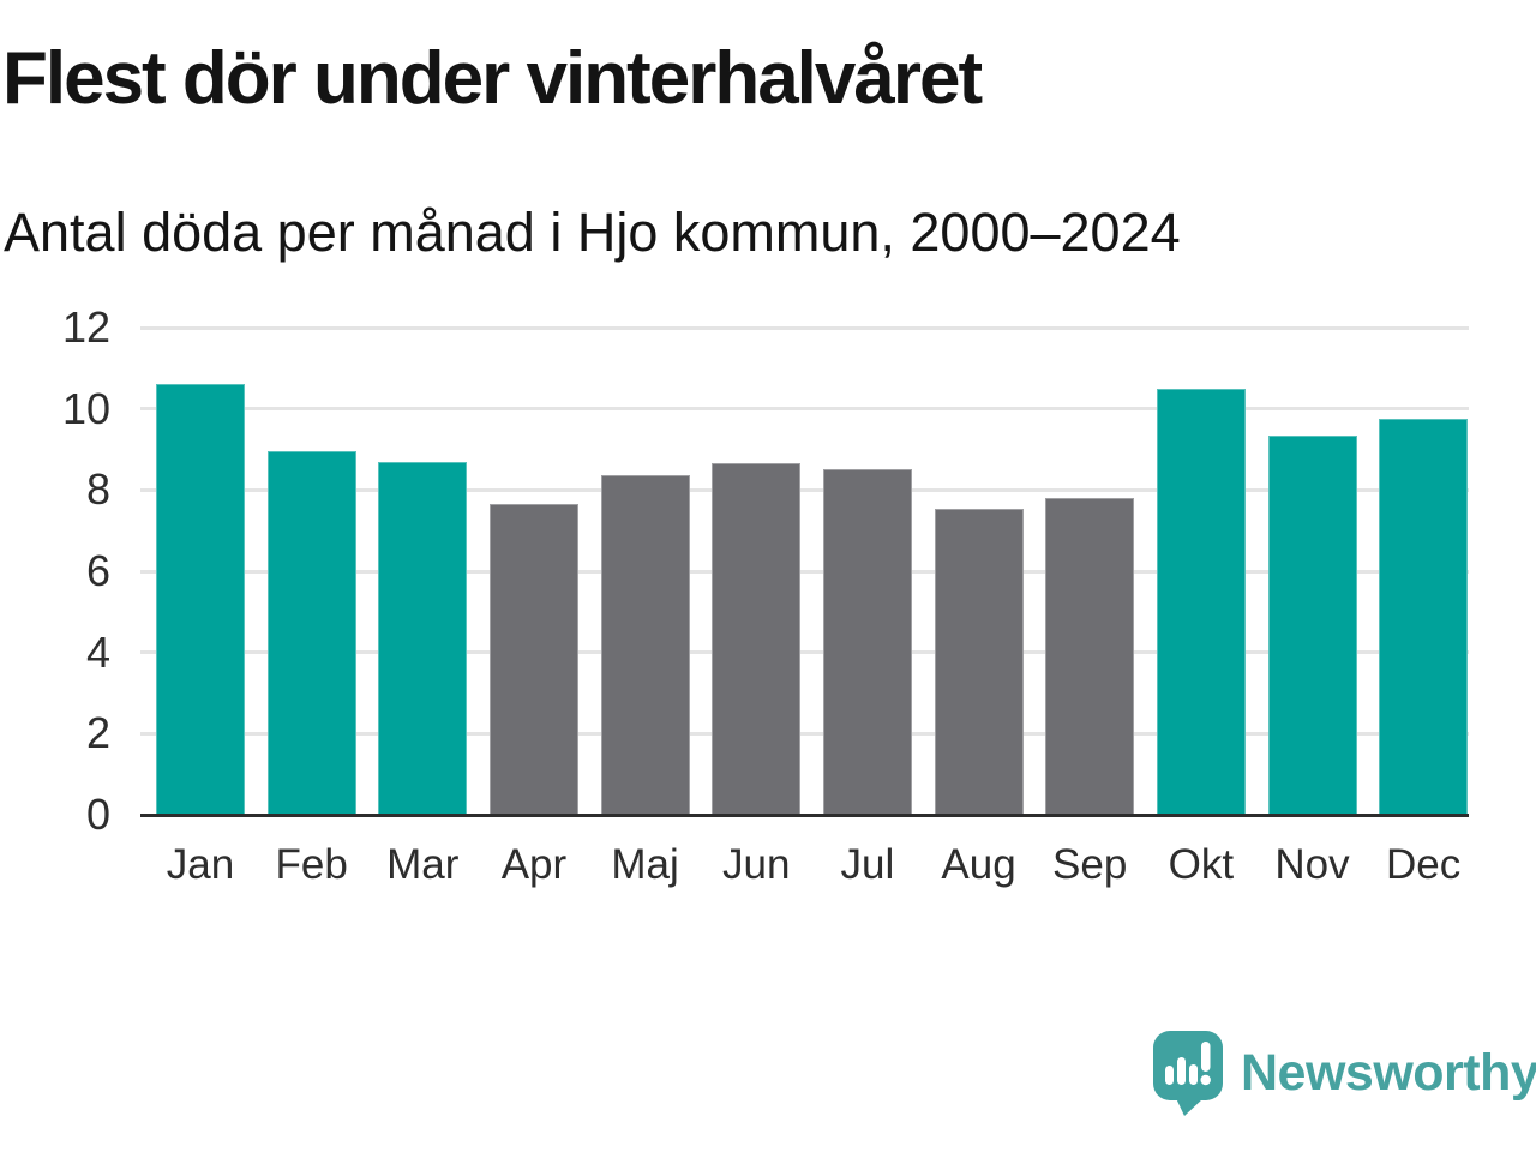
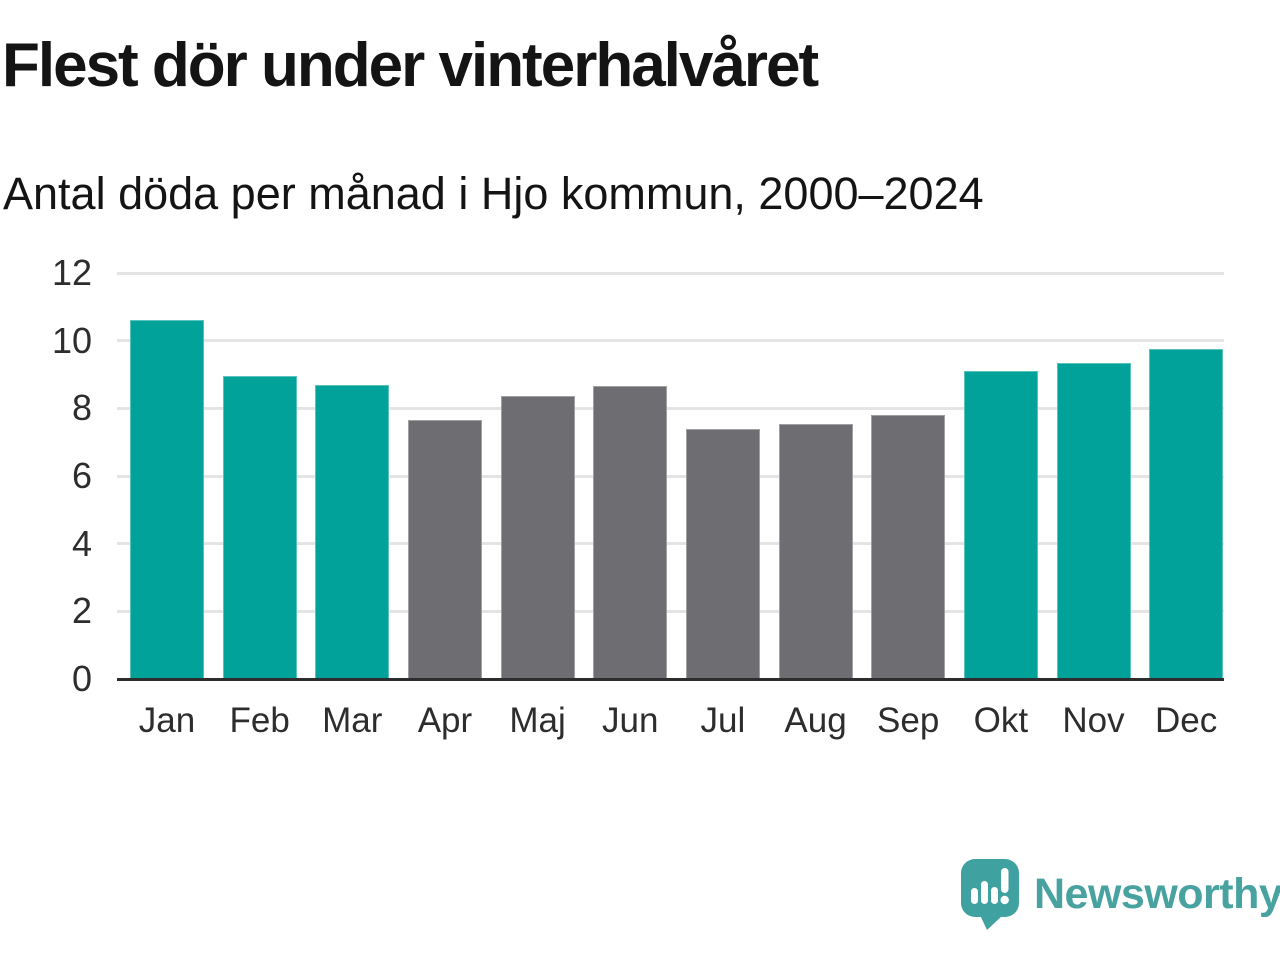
Jul: 8.5 -> 7.4
Okt: 10.5 -> 9.1
